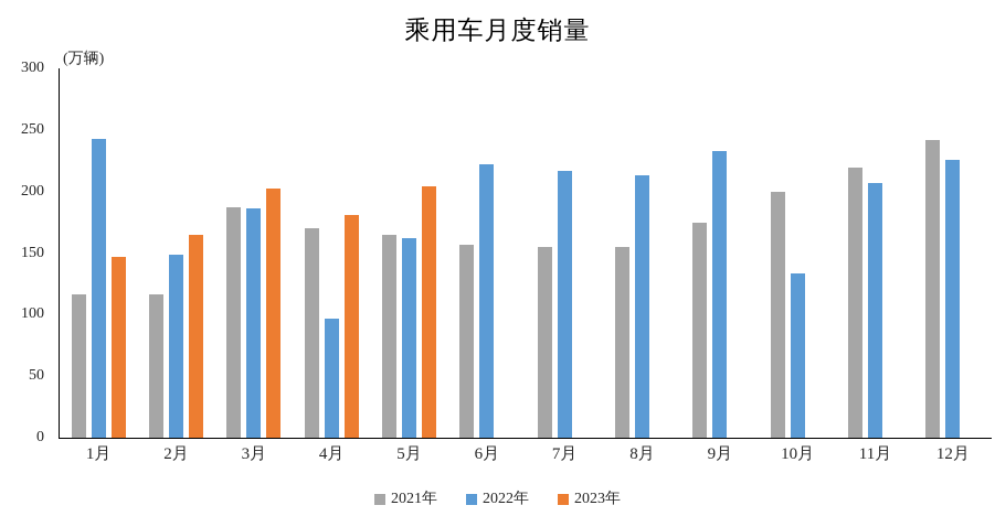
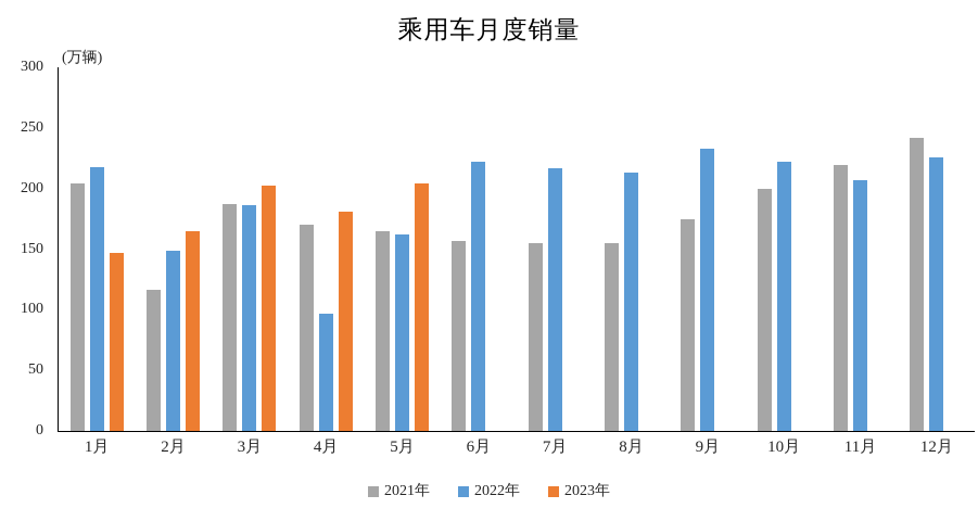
2021年/1月: 116 -> 204
2022年/1月: 243 -> 218
2022年/10月: 133 -> 222
